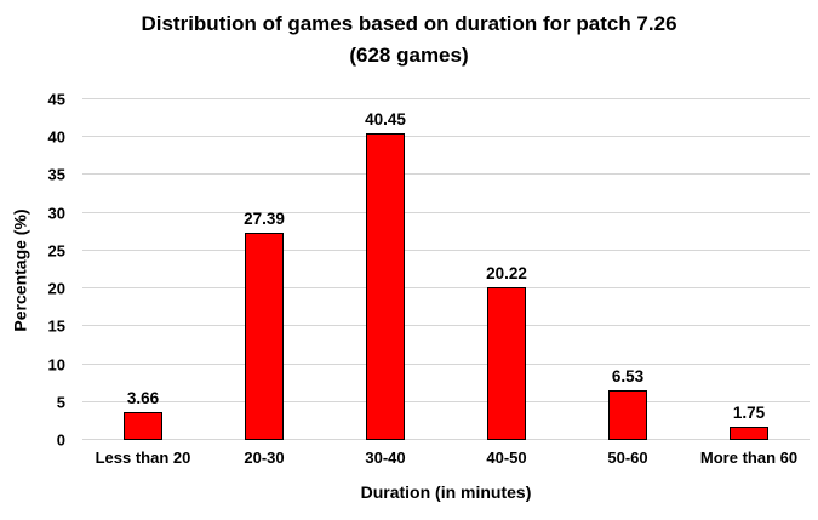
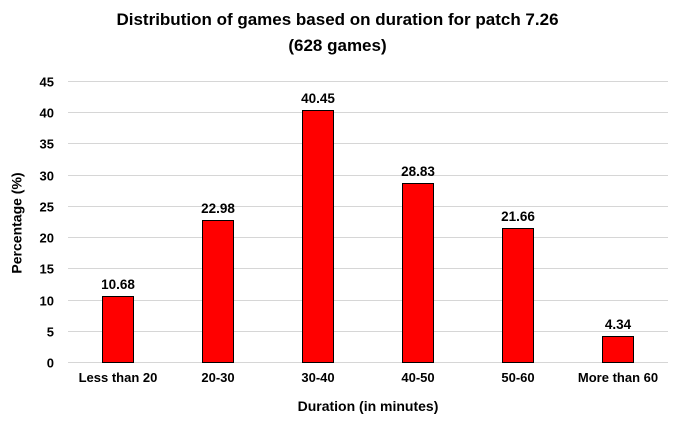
Less than 20: 3.66 -> 10.68
20-30: 27.39 -> 22.98
40-50: 20.22 -> 28.83
50-60: 6.53 -> 21.66
More than 60: 1.75 -> 4.34
